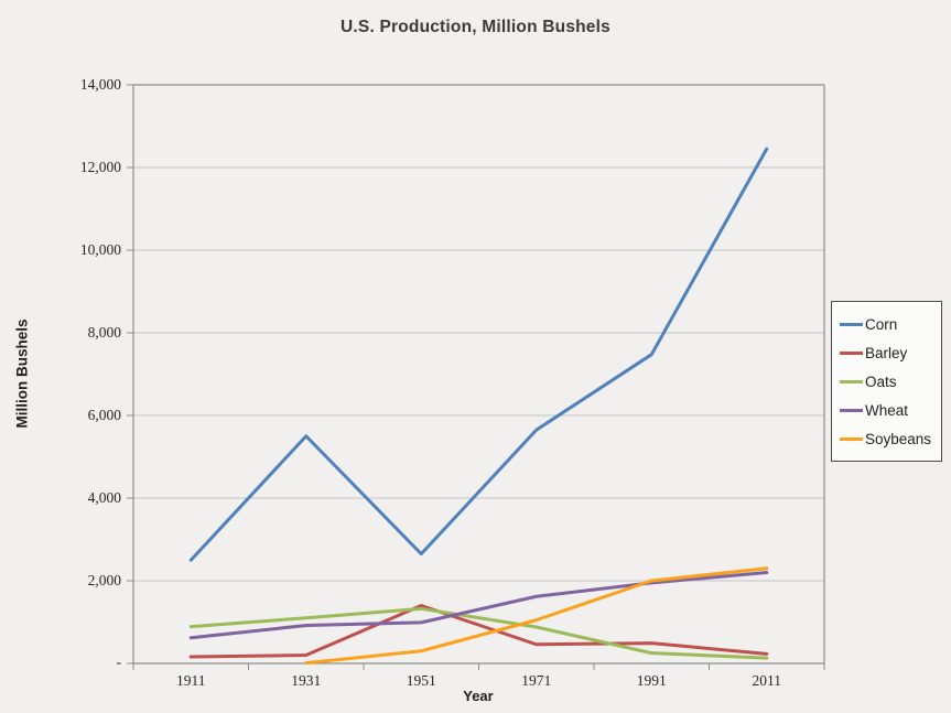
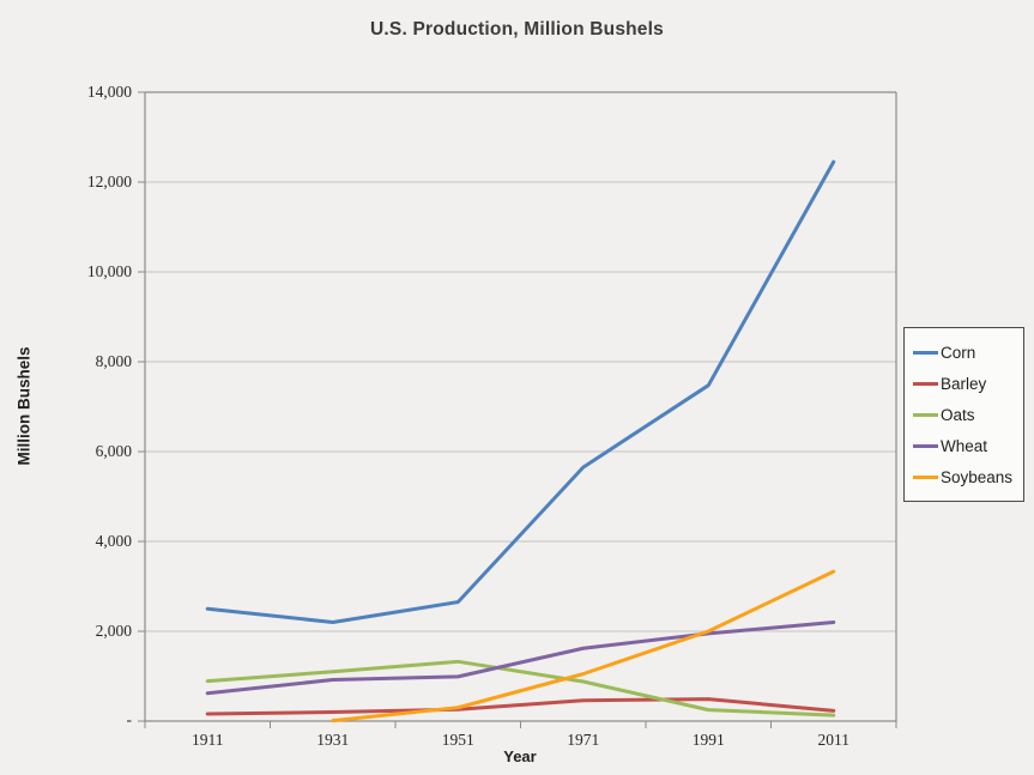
Corn/1931: 5500 -> 2200
Barley/1951: 1400 -> 300
Soybeans/2011: 2300 -> 3300
